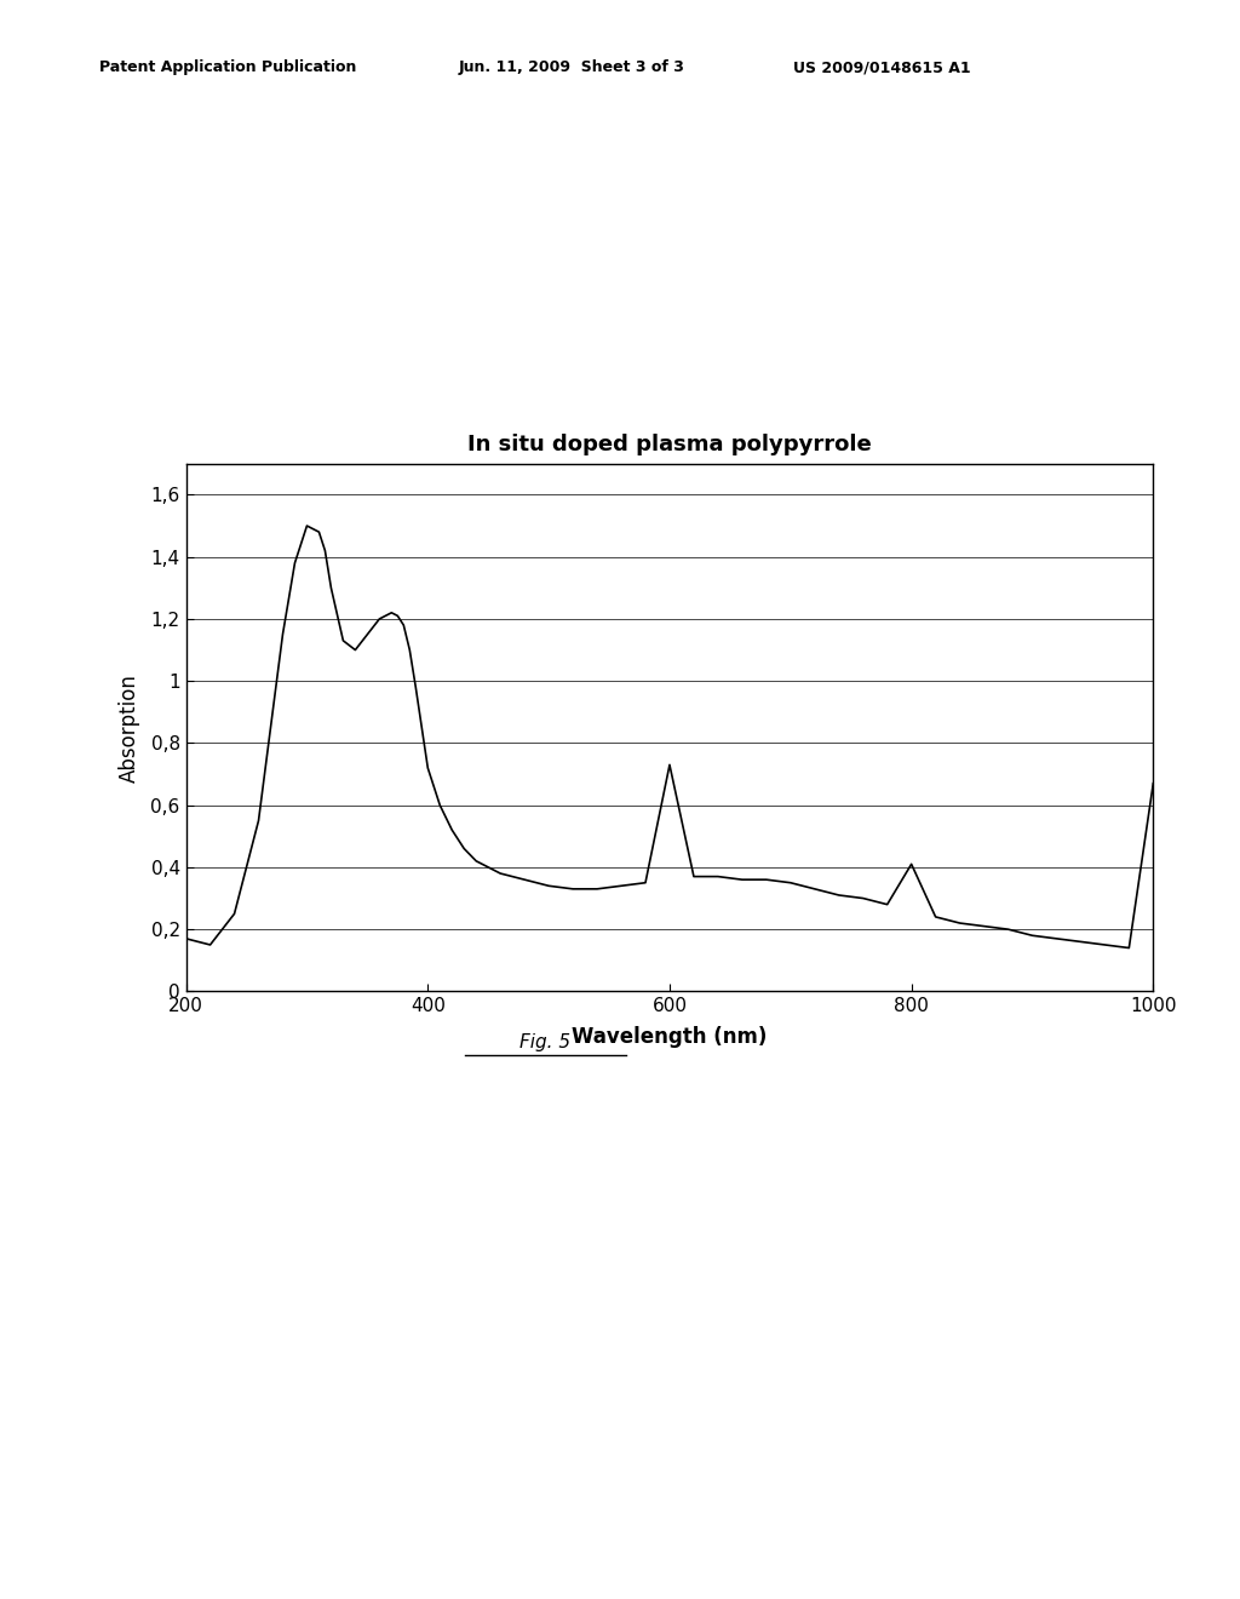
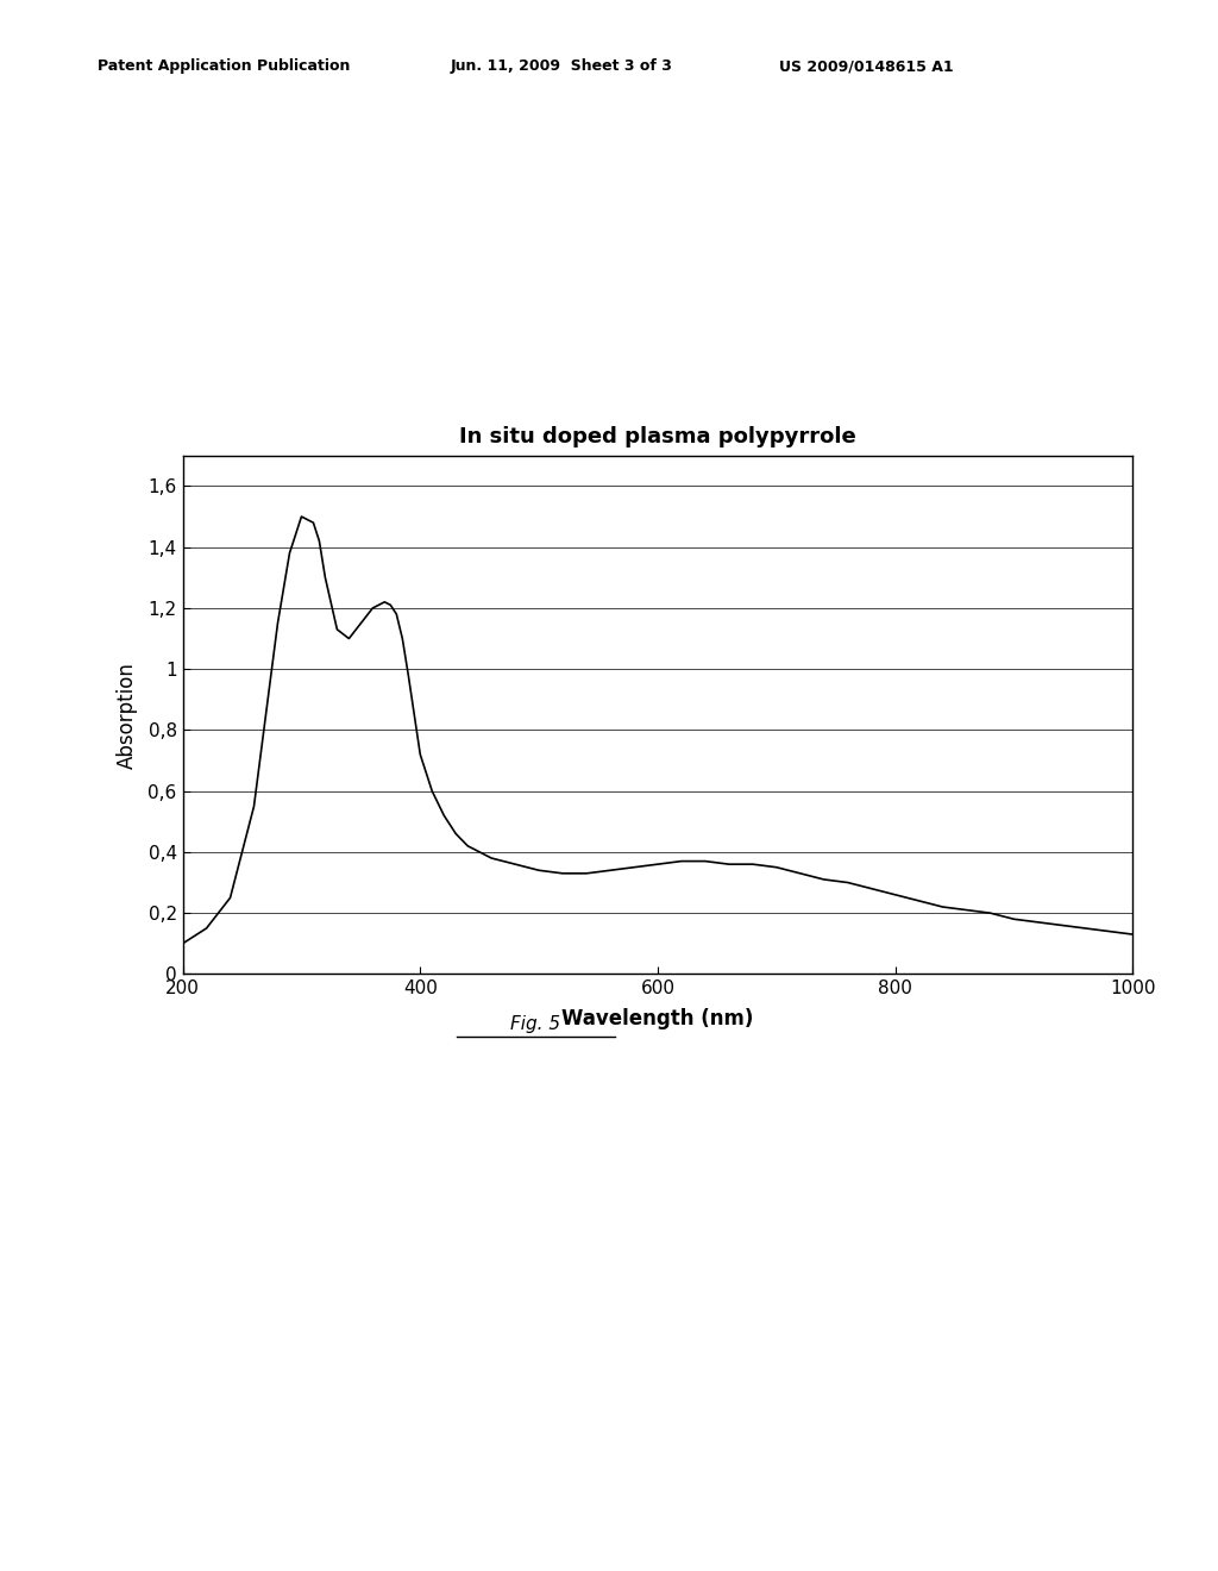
200: 0,17 -> 0,10
600: 0,73 -> 0,36
800: 0,41 -> 0,26
1000: 0,67 -> 0,13
